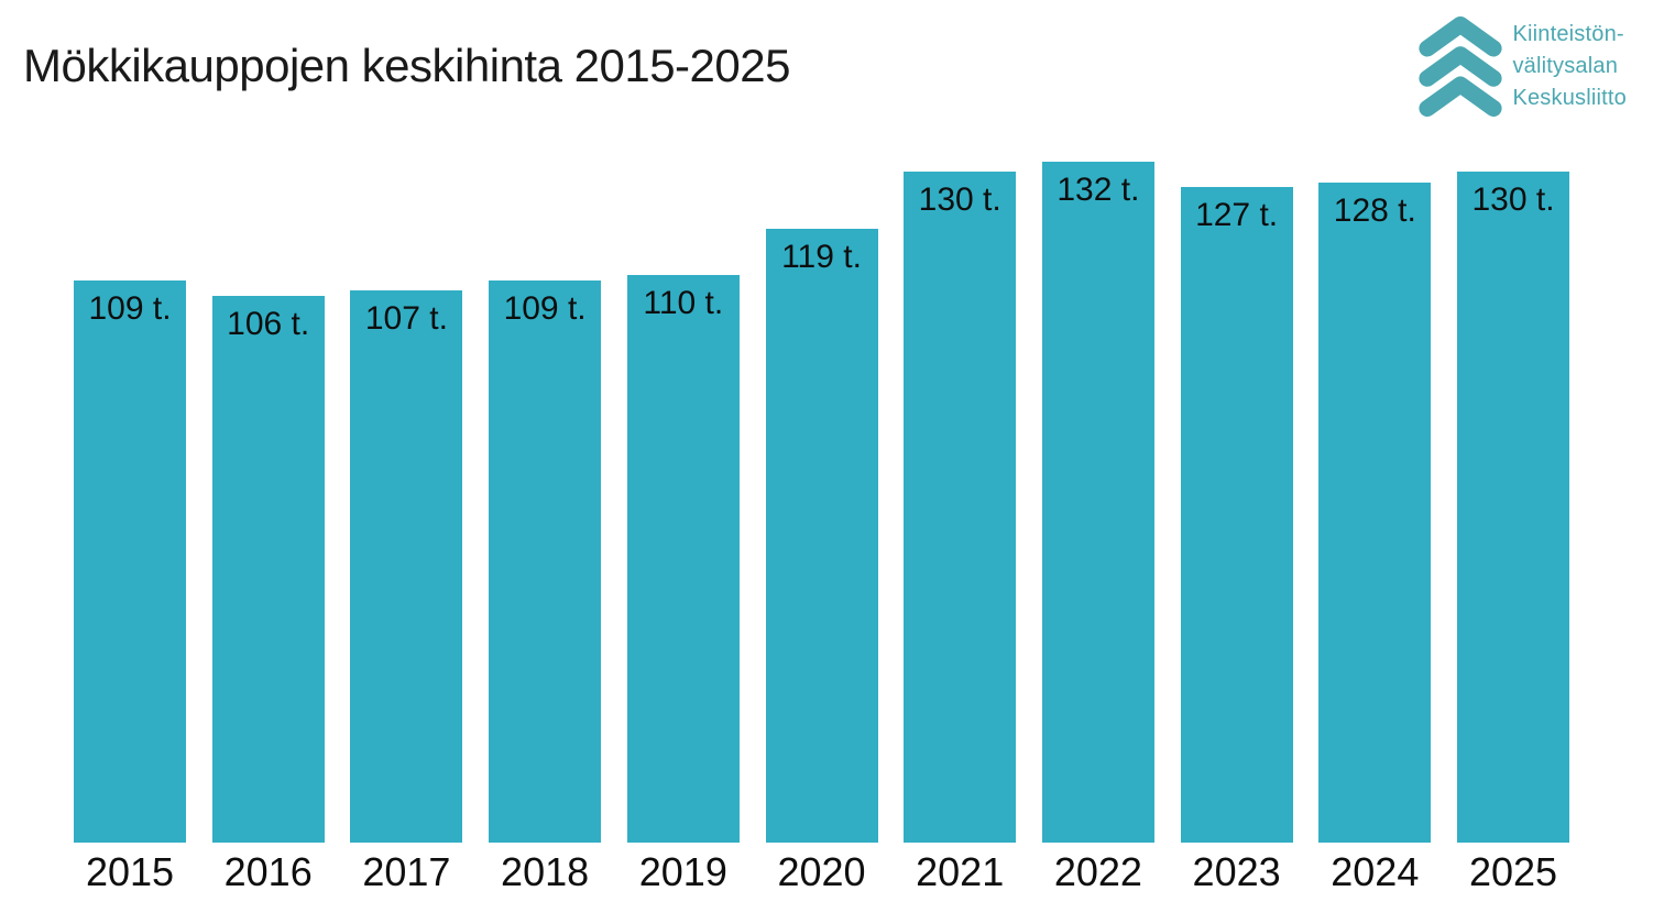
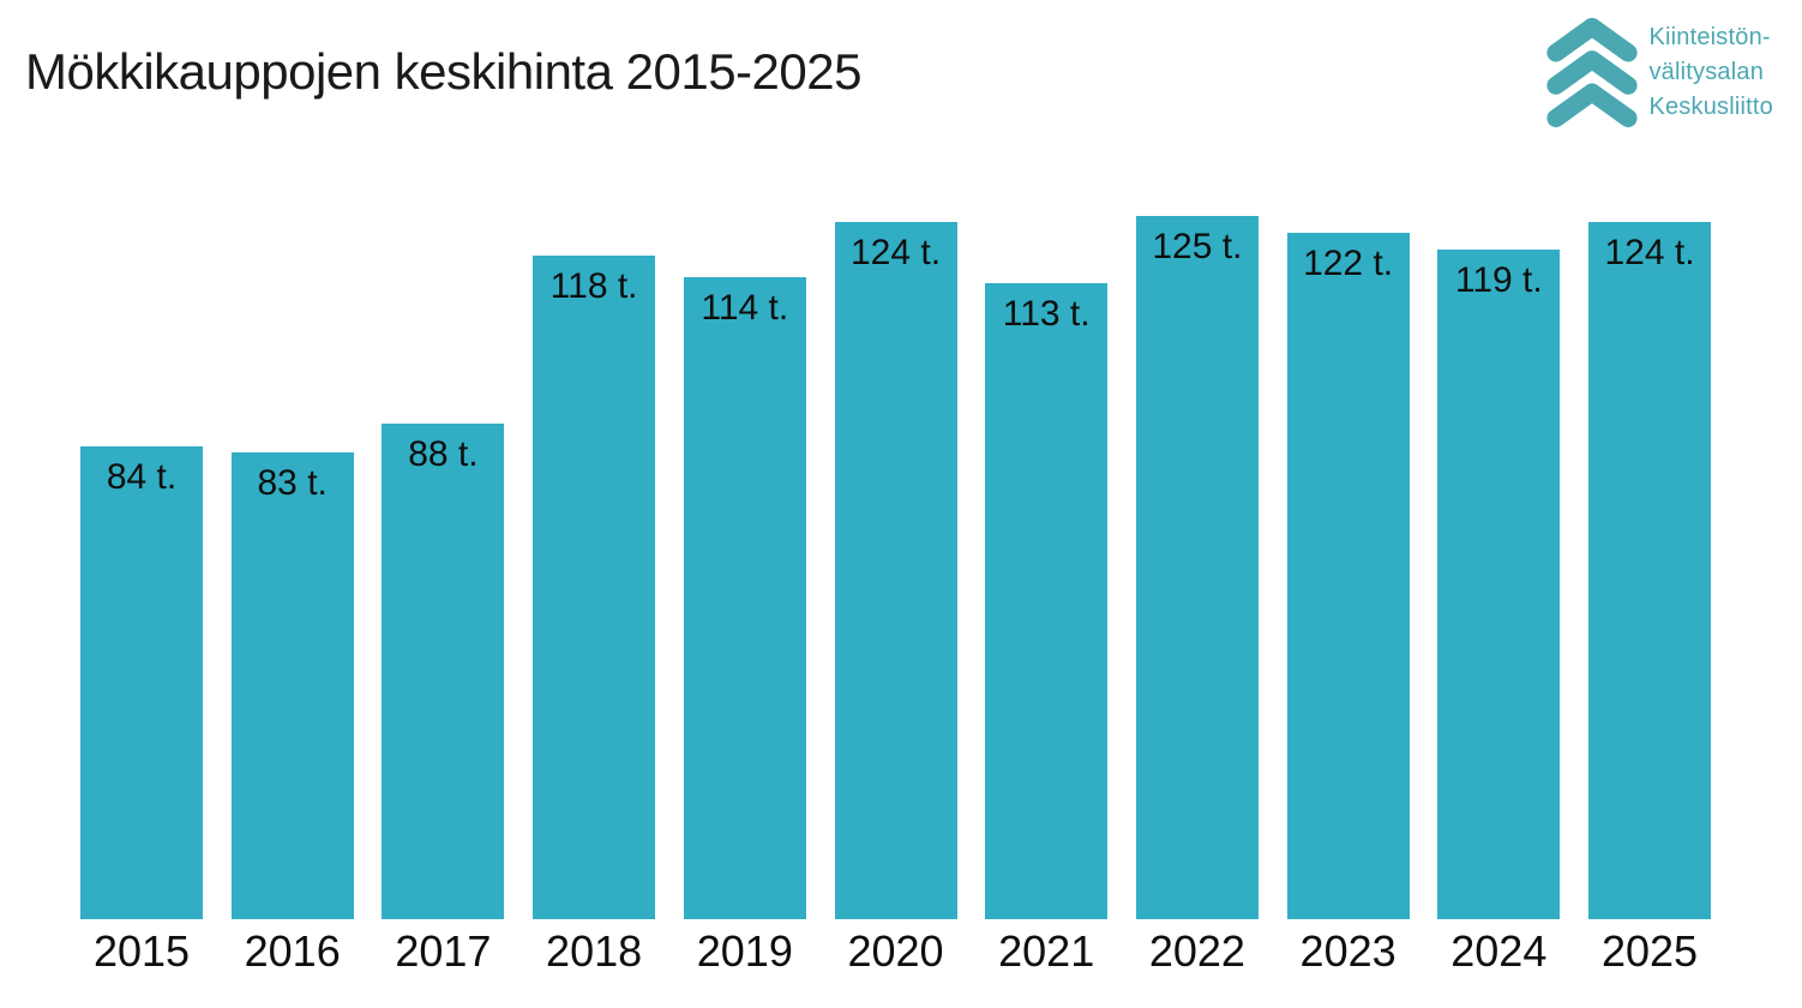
2015: 109 -> 84
2016: 106 -> 83
2017: 107 -> 88
2018: 109 -> 118
2019: 110 -> 114
2020: 119 -> 124
2021: 130 -> 113
2022: 132 -> 125
2023: 127 -> 122
2024: 128 -> 119
2025: 130 -> 124
